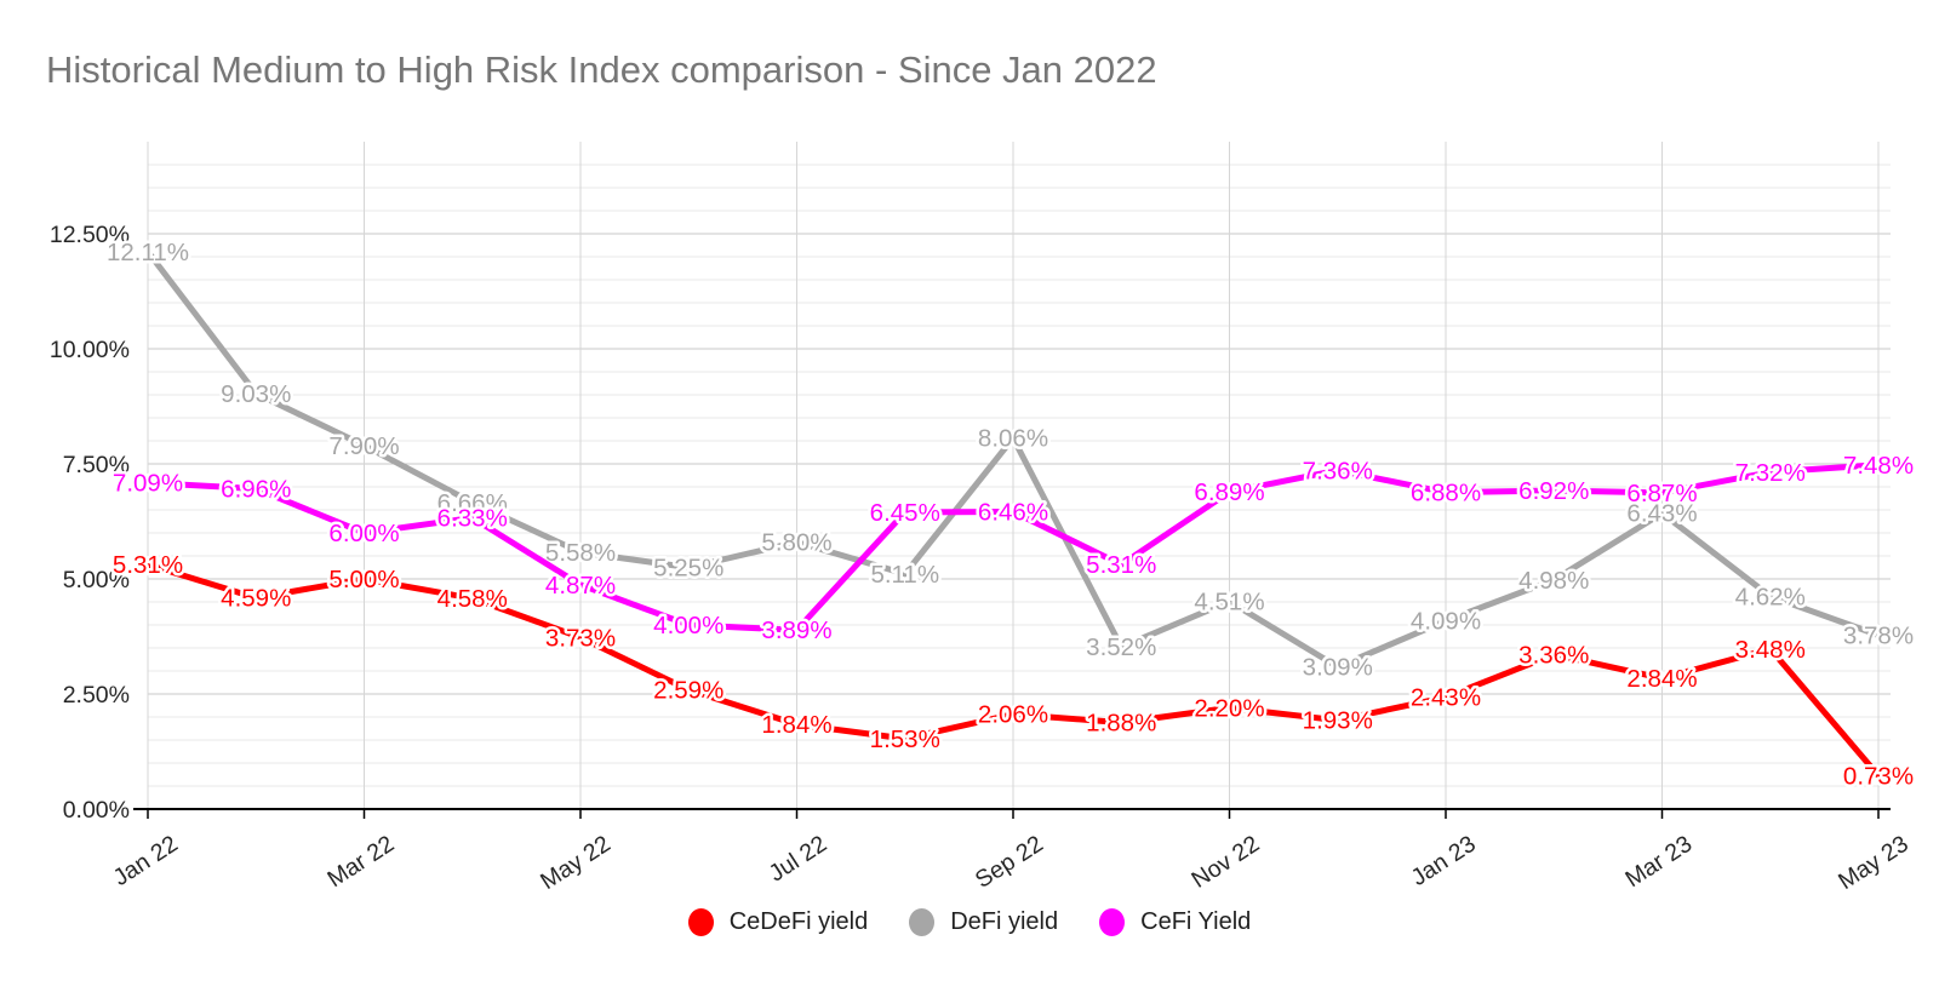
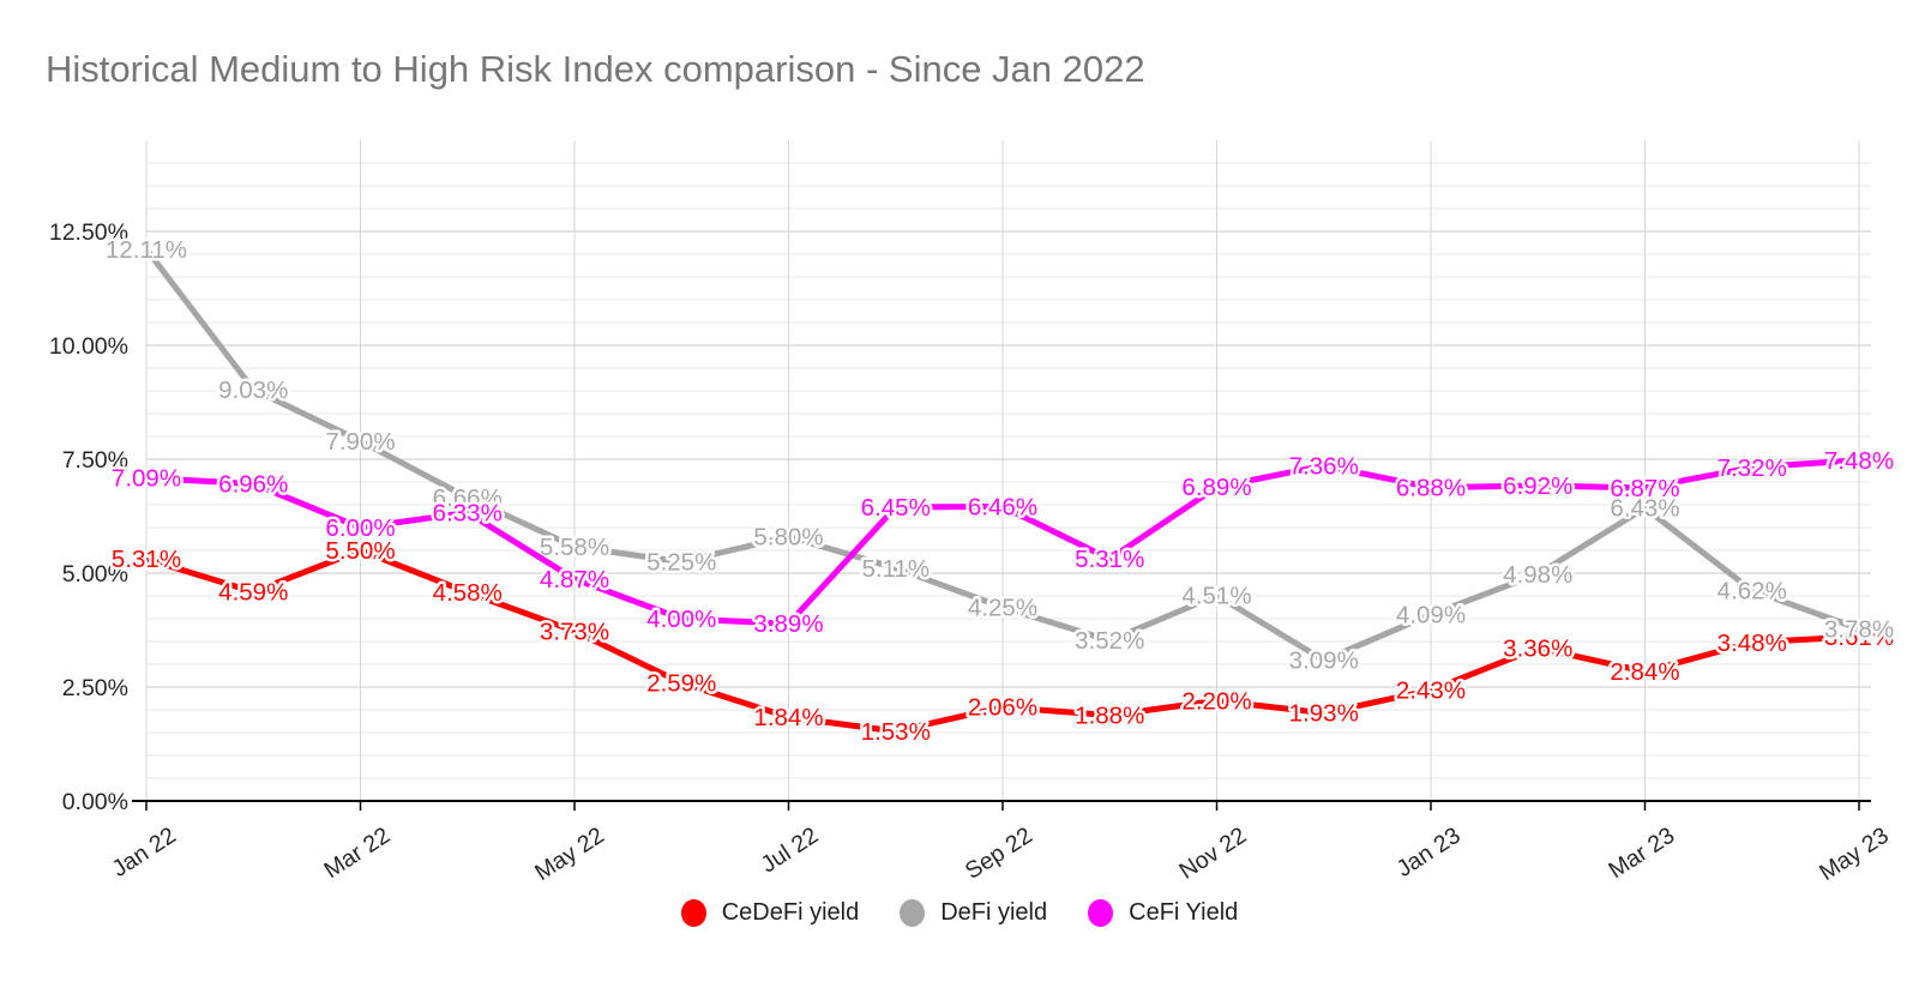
CeDeFi yield/Mar 22: 5.00% -> 5.50%
DeFi yield/Sep 22: 8.06% -> 4.25%
CeDeFi yield/May 23: 0.73% -> 3.61%
